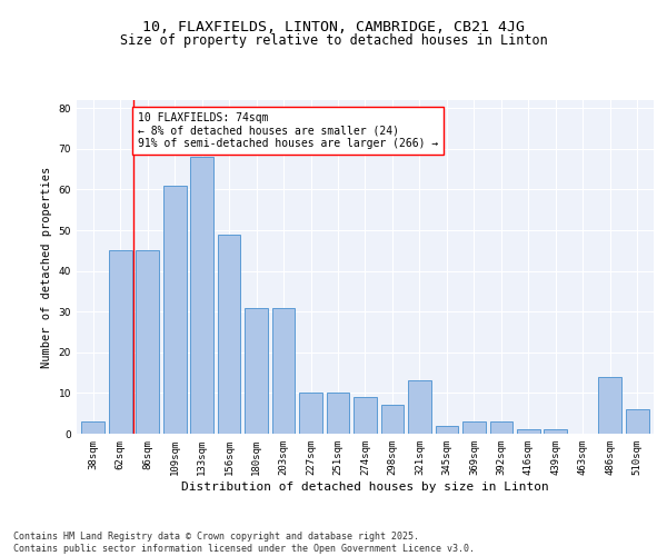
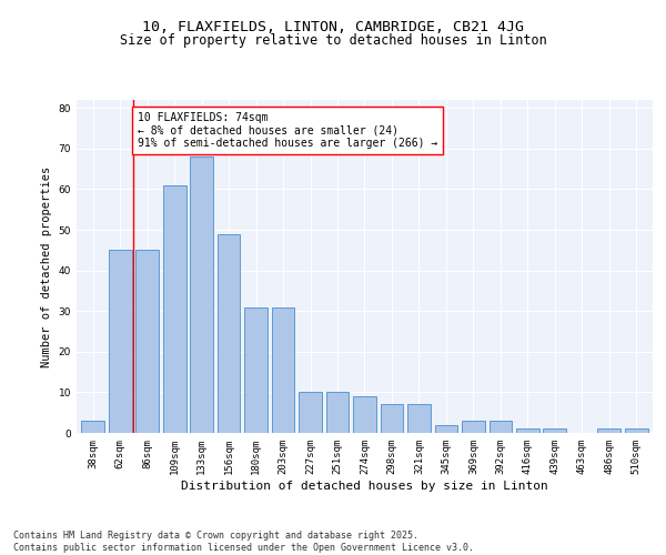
321sqm: 13 -> 7
486sqm: 14 -> 1
510sqm: 6 -> 1
